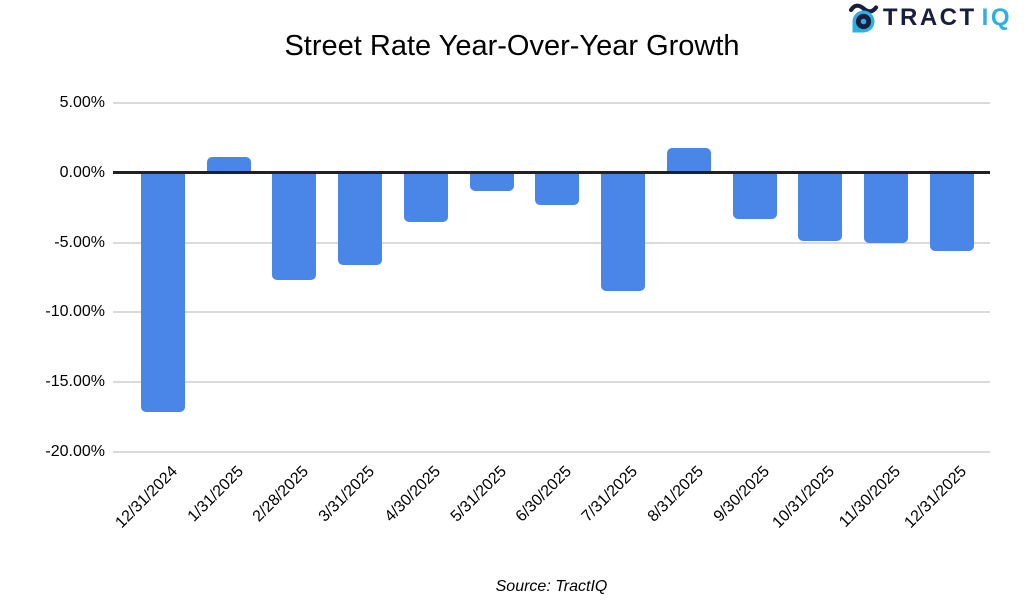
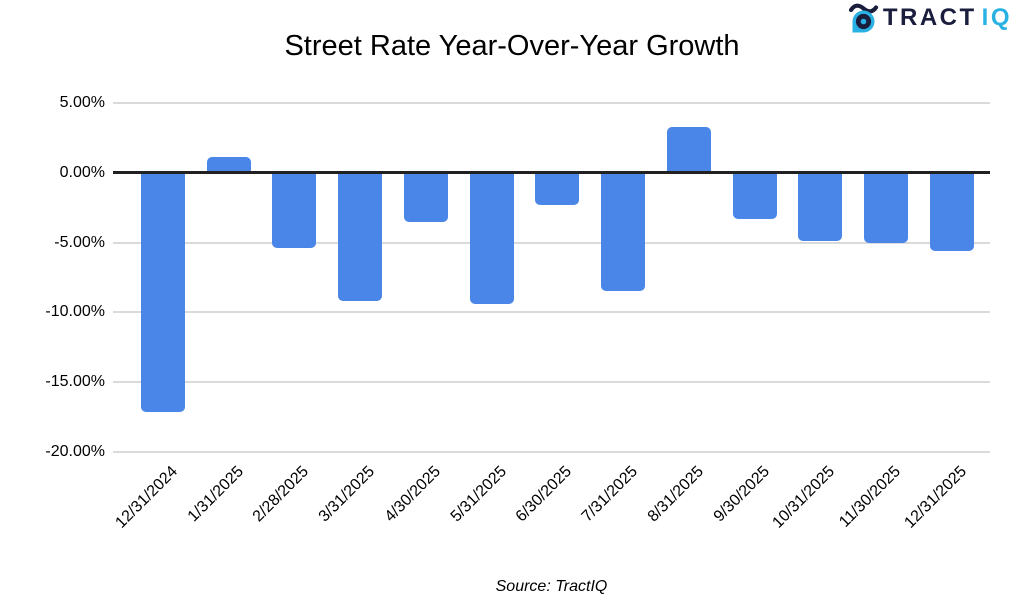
2/28/2025: -7.7% -> -5.4%
3/31/2025: -6.6% -> -9.2%
5/31/2025: -1.3% -> -9.4%
8/31/2025: 1.8% -> 3.3%
